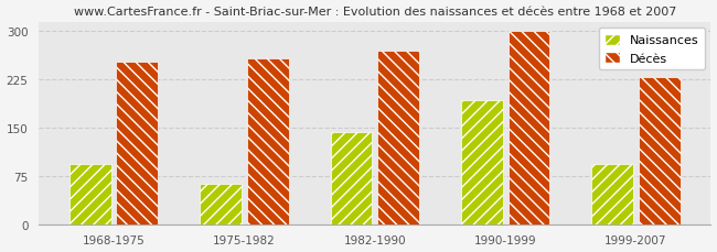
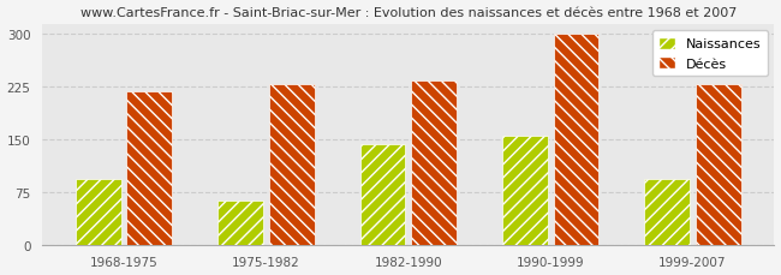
Décès/1968-1975: 252 -> 218
Décès/1975-1982: 258 -> 228
Décès/1982-1990: 270 -> 233
Naissances/1990-1999: 192 -> 155
